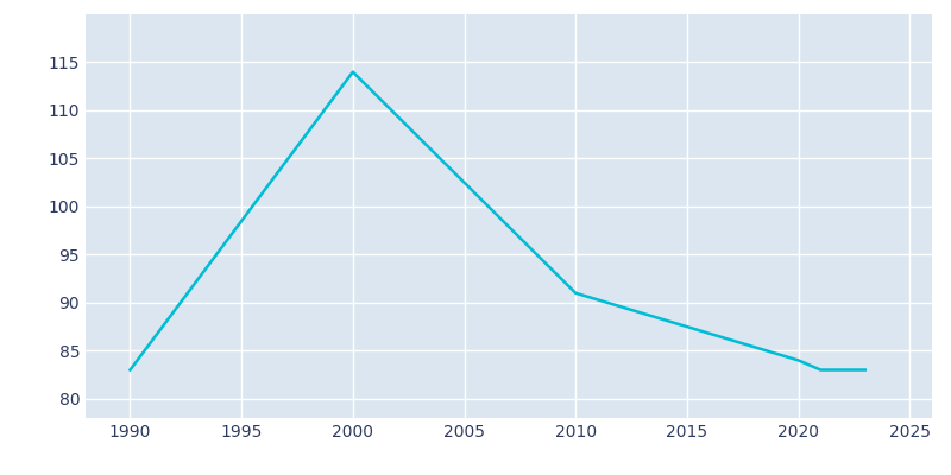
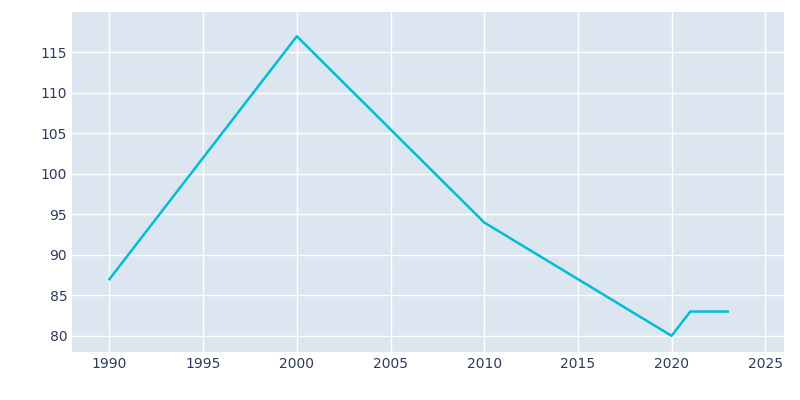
1990: 83 -> 87
2000: 114 -> 117
2010: 91 -> 94
2020: 84 -> 80
